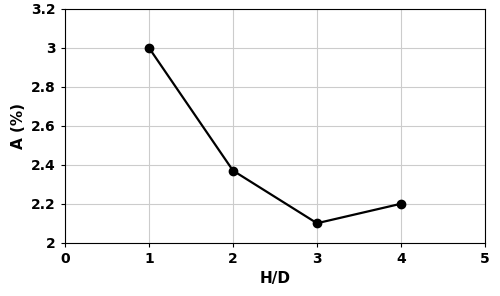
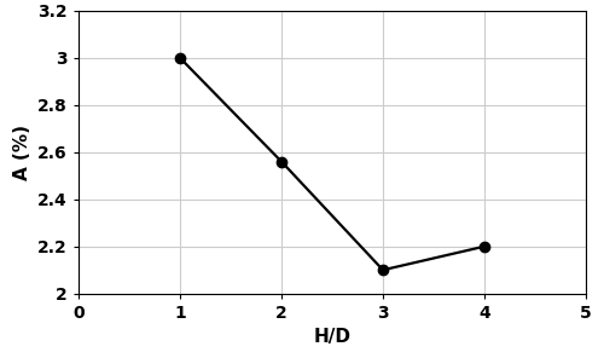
2: 2.37 -> 2.56
